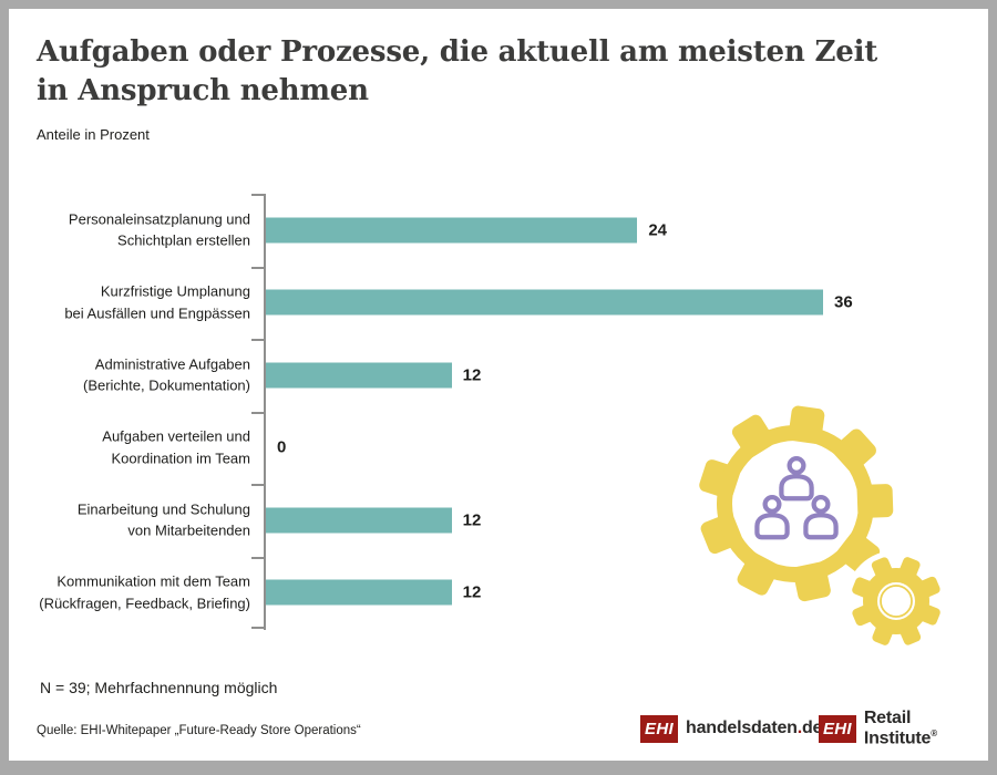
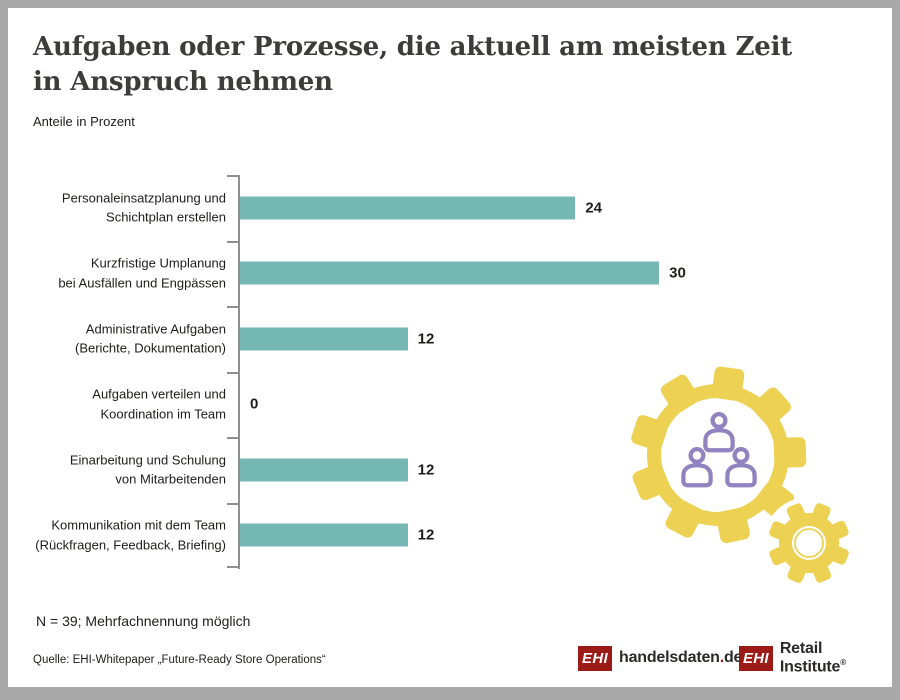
Kurzfristige Umplanung bei Ausfällen und Engpässen: 36 -> 30
